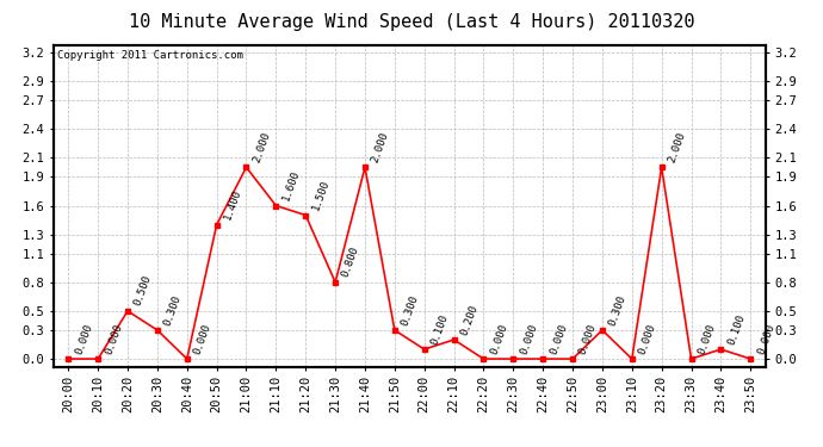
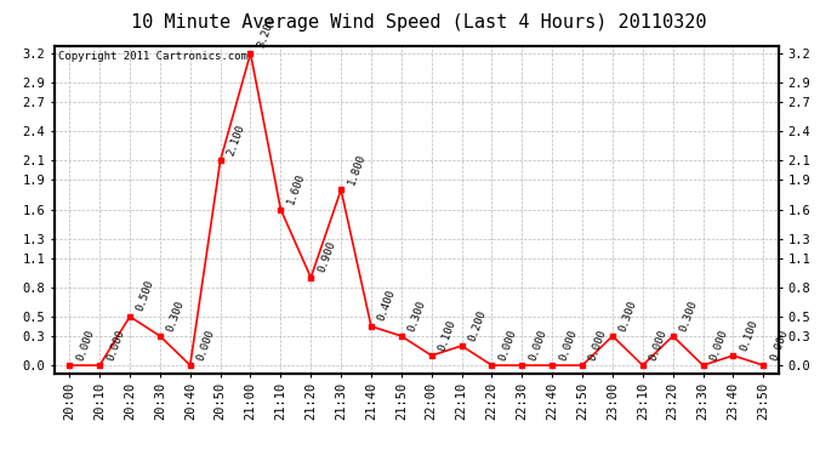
20:50: 1.400 -> 2.100
21:00: 2.0 -> 3.2
21:20: 1.500 -> 0.900
21:30: 0.800 -> 1.800
21:40: 2.000 -> 0.400
23:20: 2.000 -> 0.300
